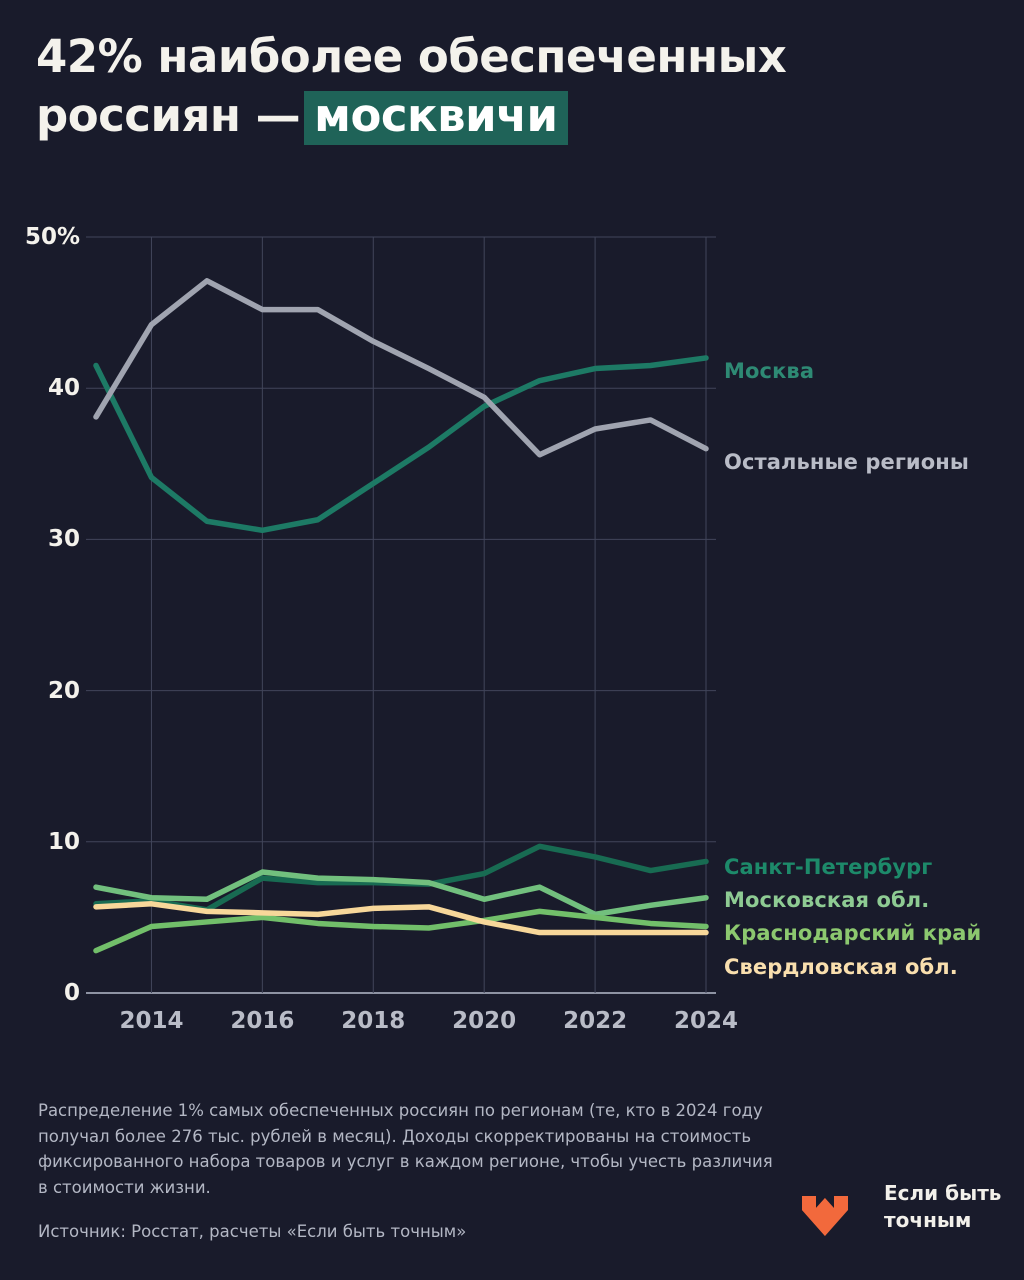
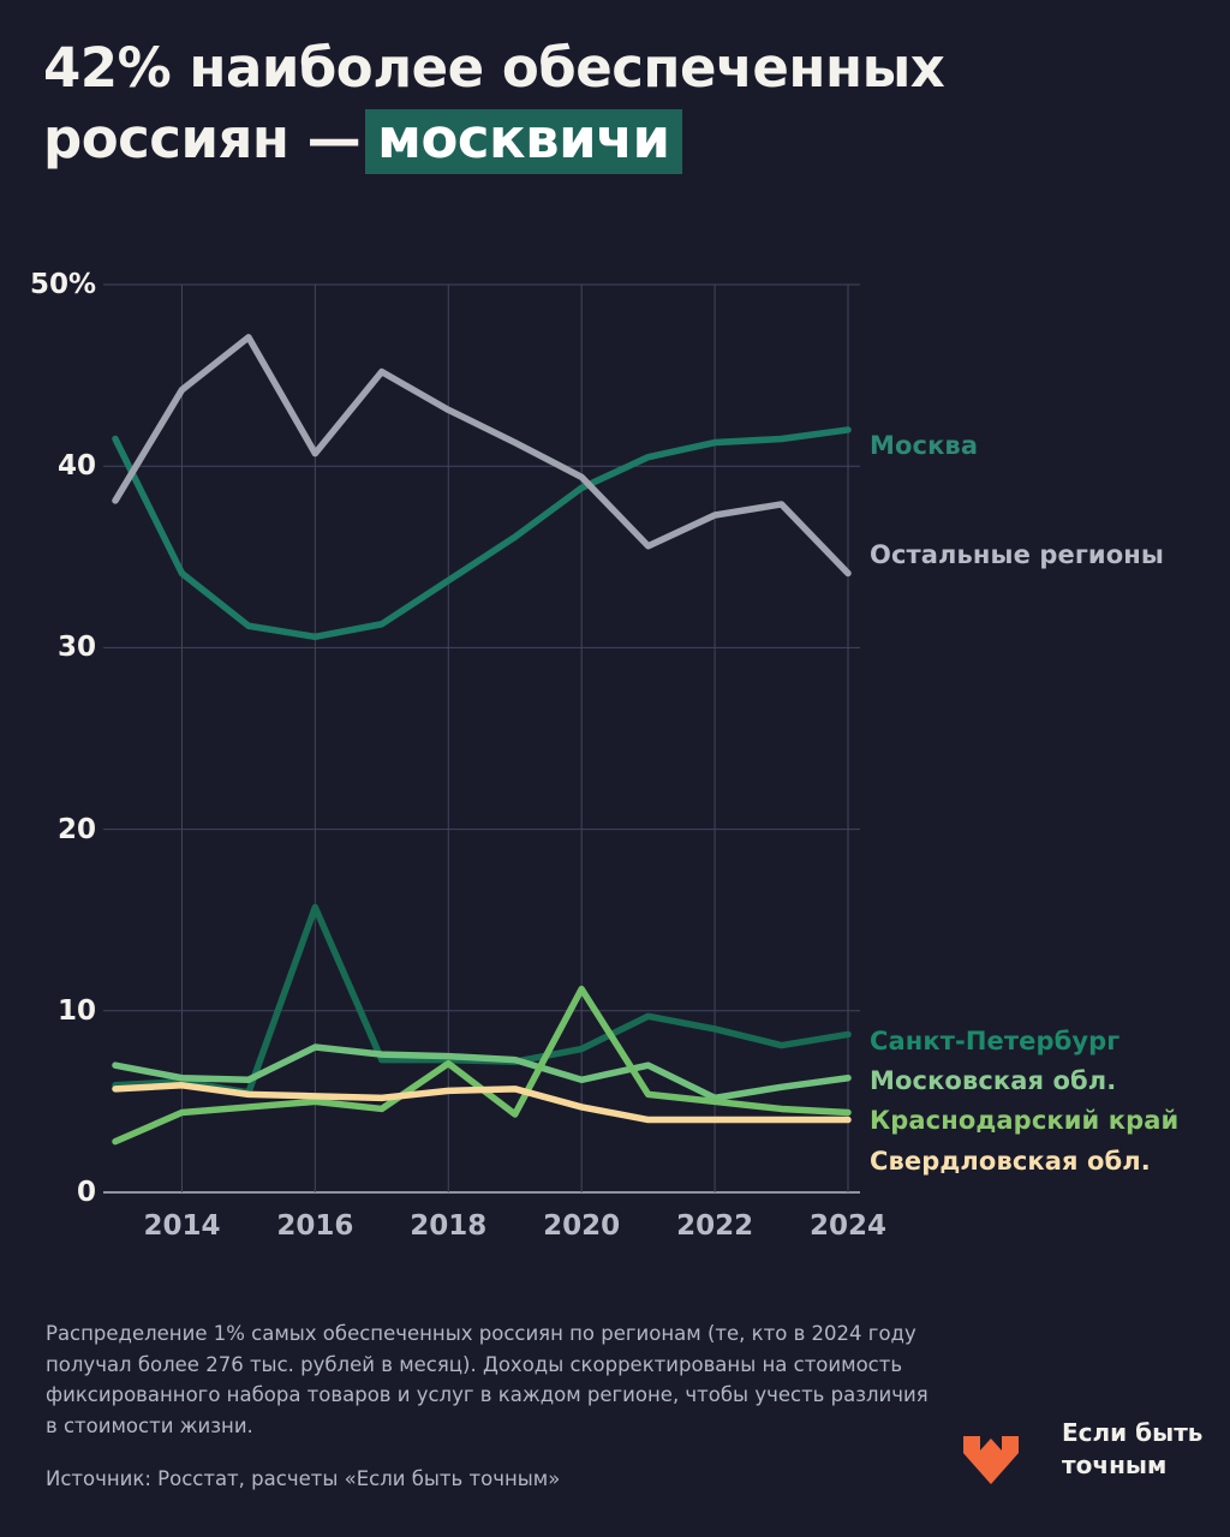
Остальные регионы/2016: 45.2% -> 40.7%
Санкт-Петербург/2016: 7.6% -> 15.7%
Краснодарский край/2018: 4.4% -> 7.1%
Краснодарский край/2020: 4.8% -> 11.2%
Остальные регионы/2024: 36.0% -> 34.1%
